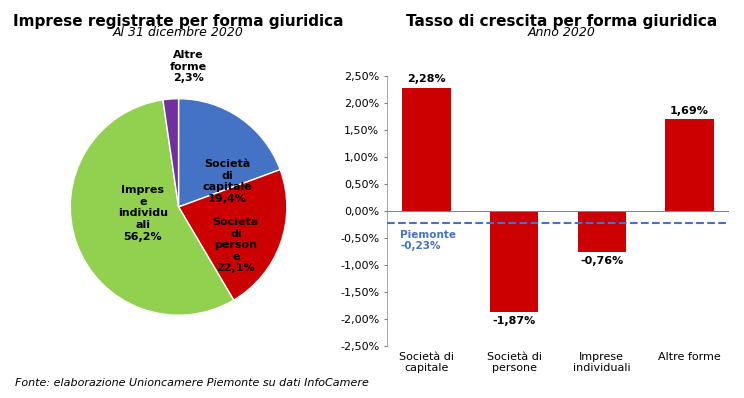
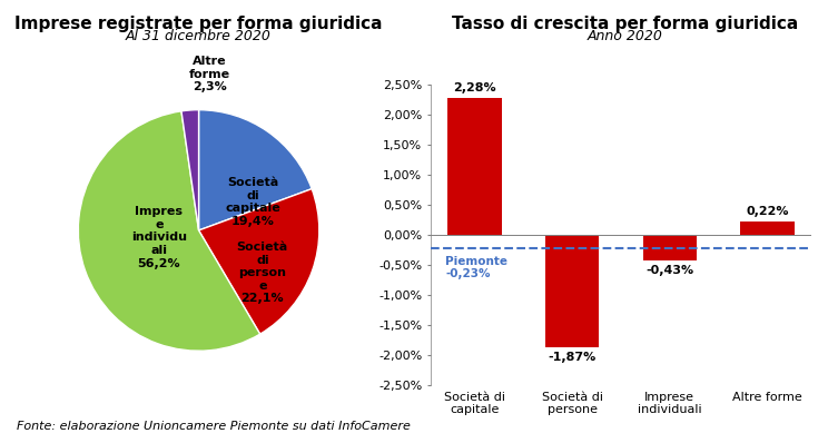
Imprese individuali: -0,76% -> -0,43%
Altre forme: 1,69% -> 0,22%
